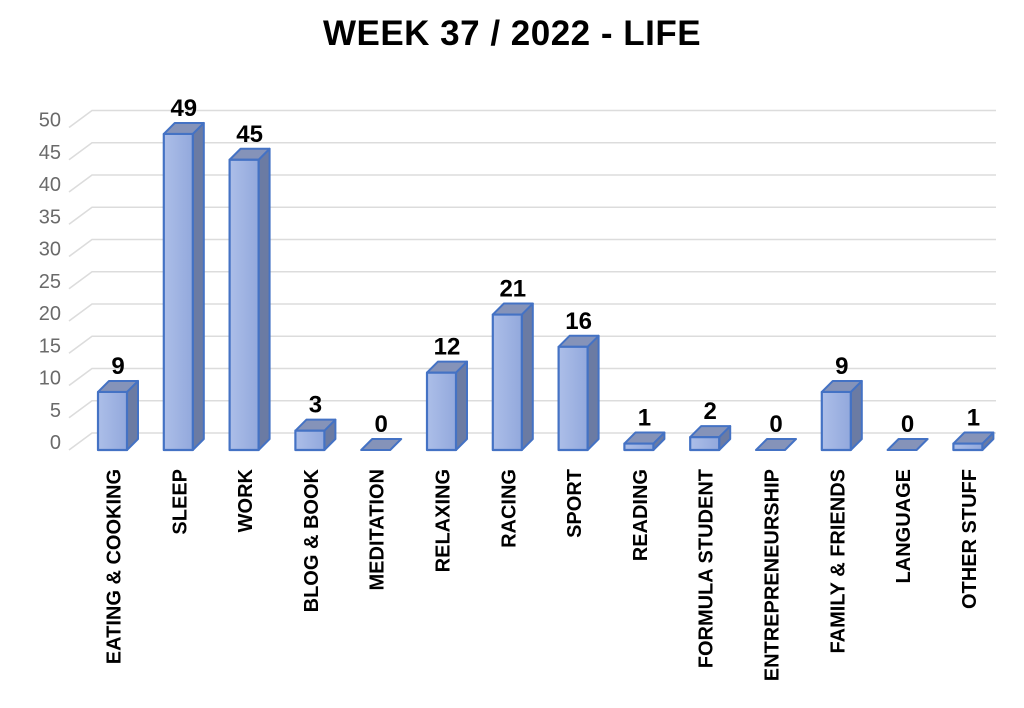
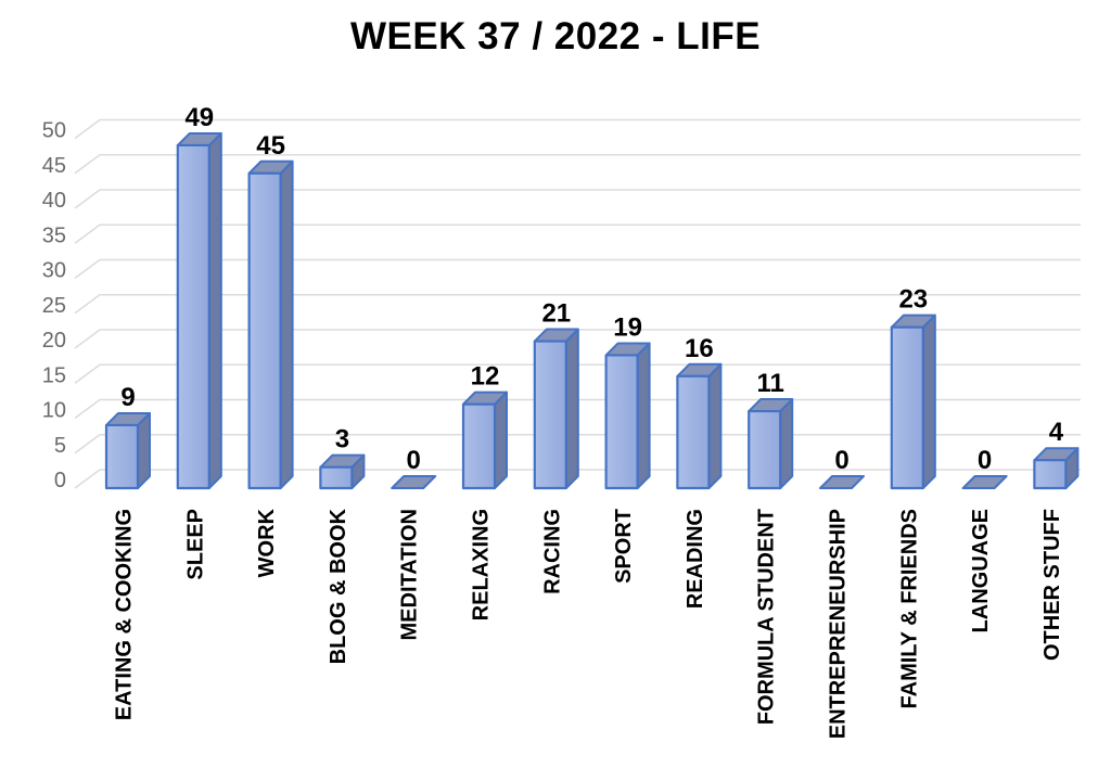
SPORT: 16 -> 19
READING: 1 -> 16
FORMULA STUDENT: 2 -> 11
FAMILY & FRIENDS: 9 -> 23
OTHER STUFF: 1 -> 4
